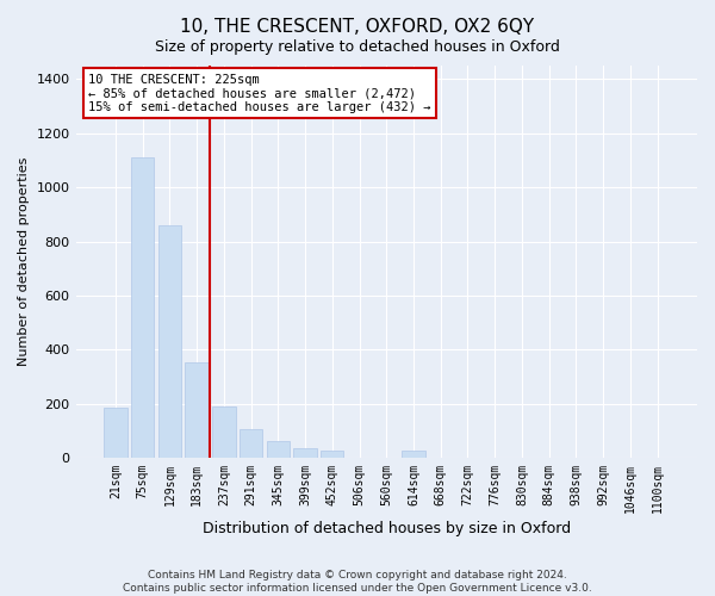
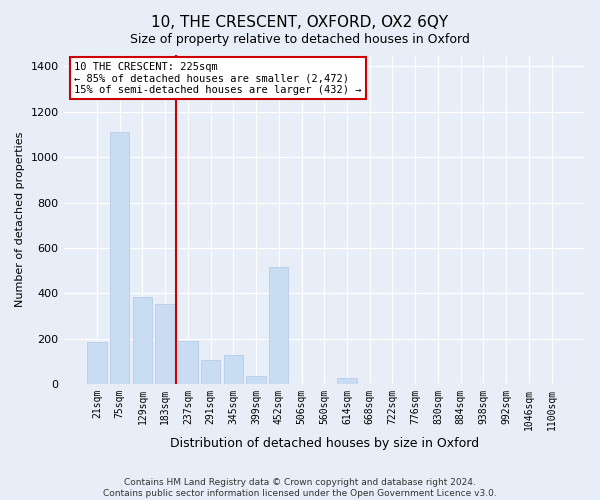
129sqm: 860 -> 385
345sqm: 60 -> 130
452sqm: 25 -> 515
